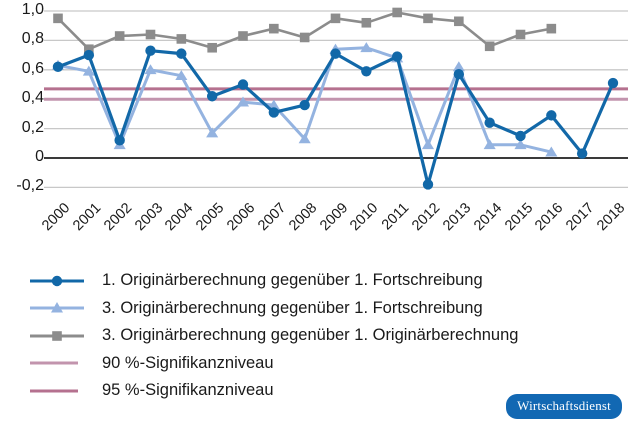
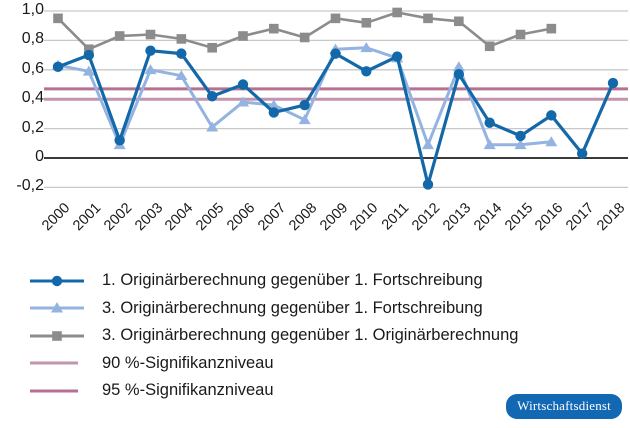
3. Originärberechnung gegenüber 1. Fortschreibung/2005: 0,17 -> 0,21
3. Originärberechnung gegenüber 1. Fortschreibung/2008: 0,13 -> 0,26
3. Originärberechnung gegenüber 1. Fortschreibung/2016: 0,04 -> 0,11
